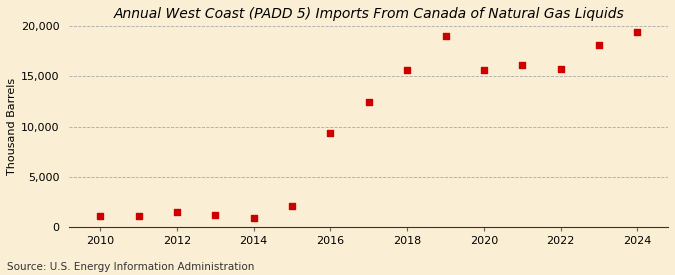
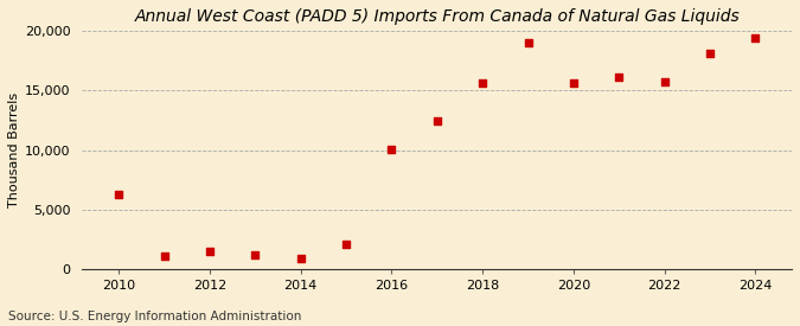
2010: 1,100 -> 6,300
2016: 9,400 -> 10,100
